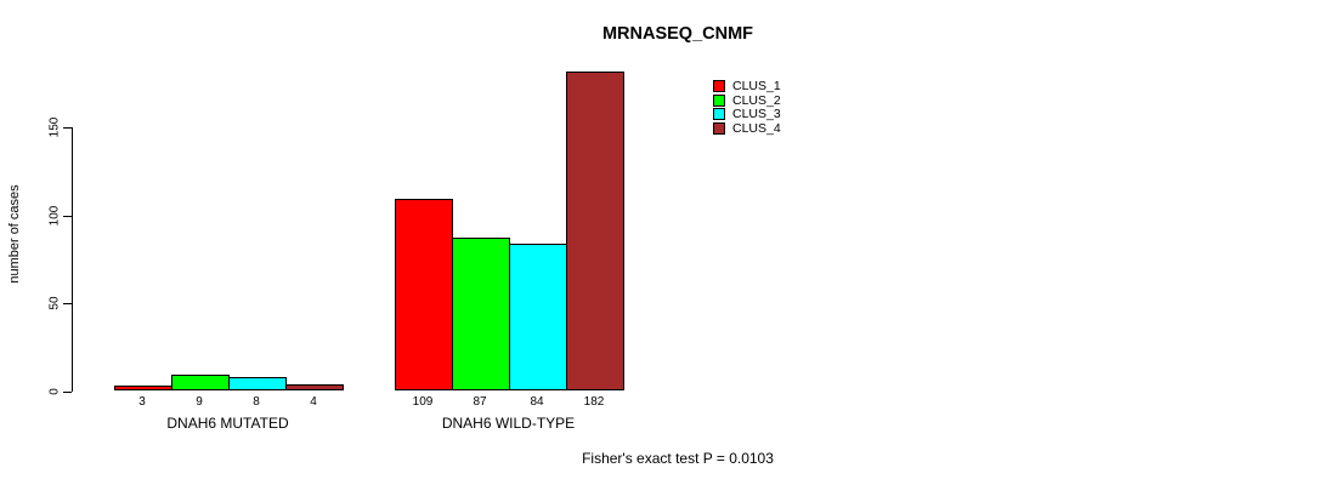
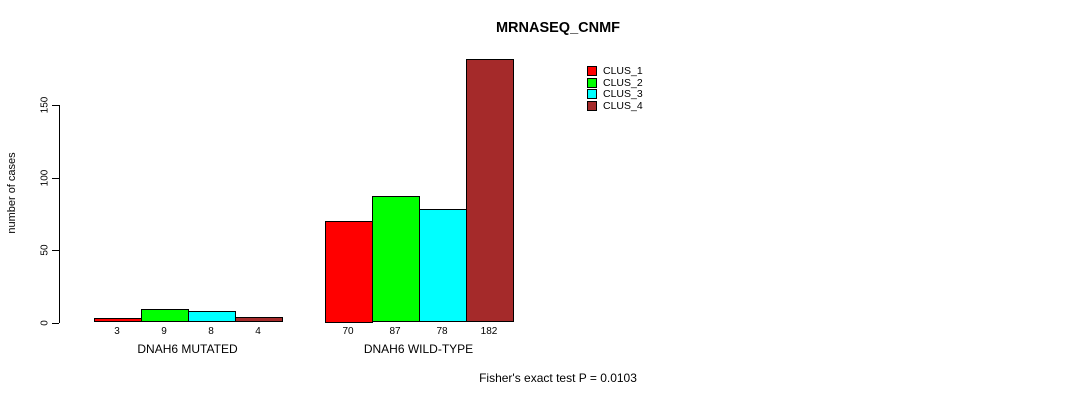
CLUS_1/DNAH6 WILD-TYPE: 109 -> 70
CLUS_3/DNAH6 WILD-TYPE: 84 -> 78
